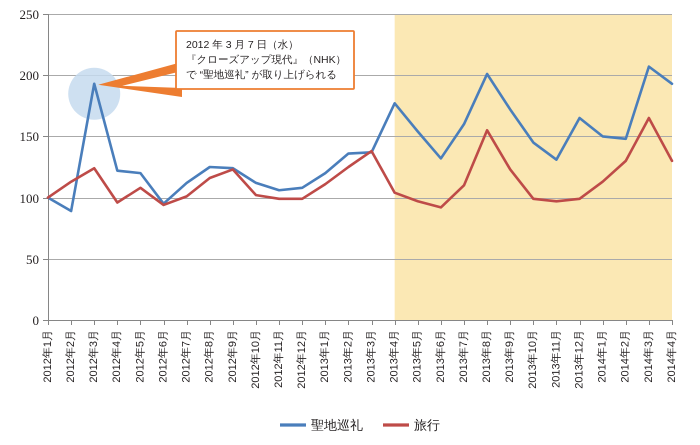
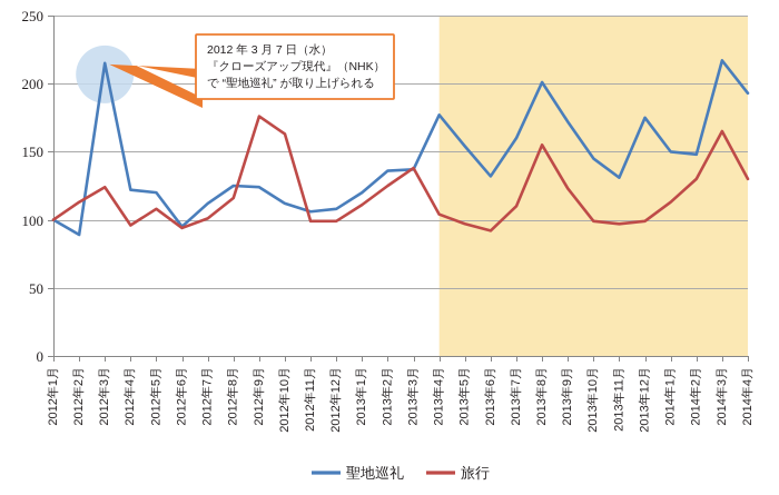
聖地巡礼/2012年3月: 193 -> 215
旅行/2012年9月: 123 -> 176
旅行/2012年10月: 102 -> 163
聖地巡礼/2013年12月: 165 -> 175
聖地巡礼/2014年3月: 207 -> 217
